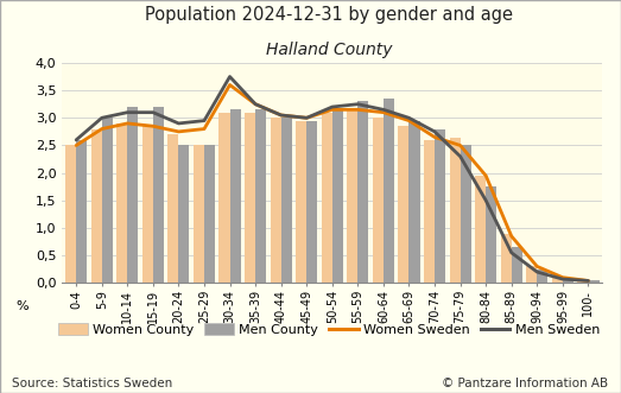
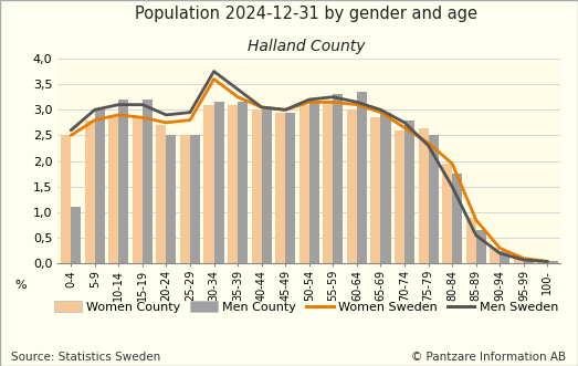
Men County/0-4: 2,60 -> 1,10
Men Sweden/35-39: 3,25 -> 3,40
Women Sweden/75-79: 2,50 -> 2,35
